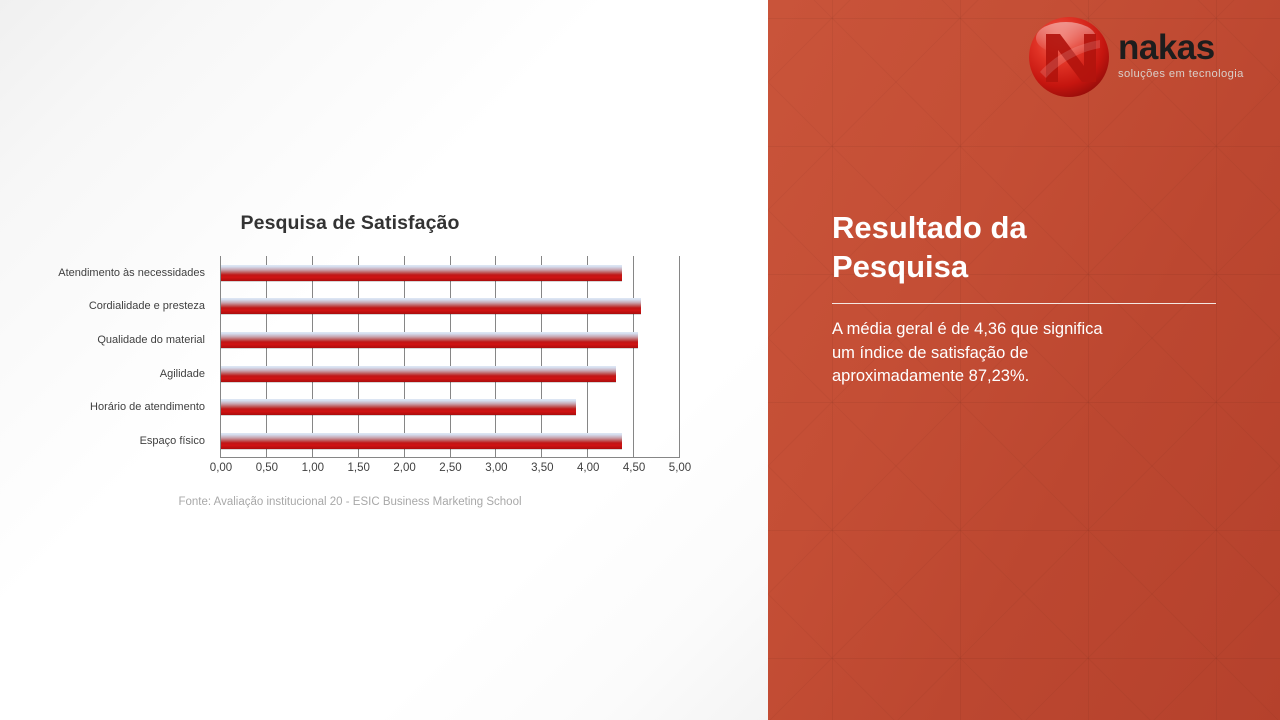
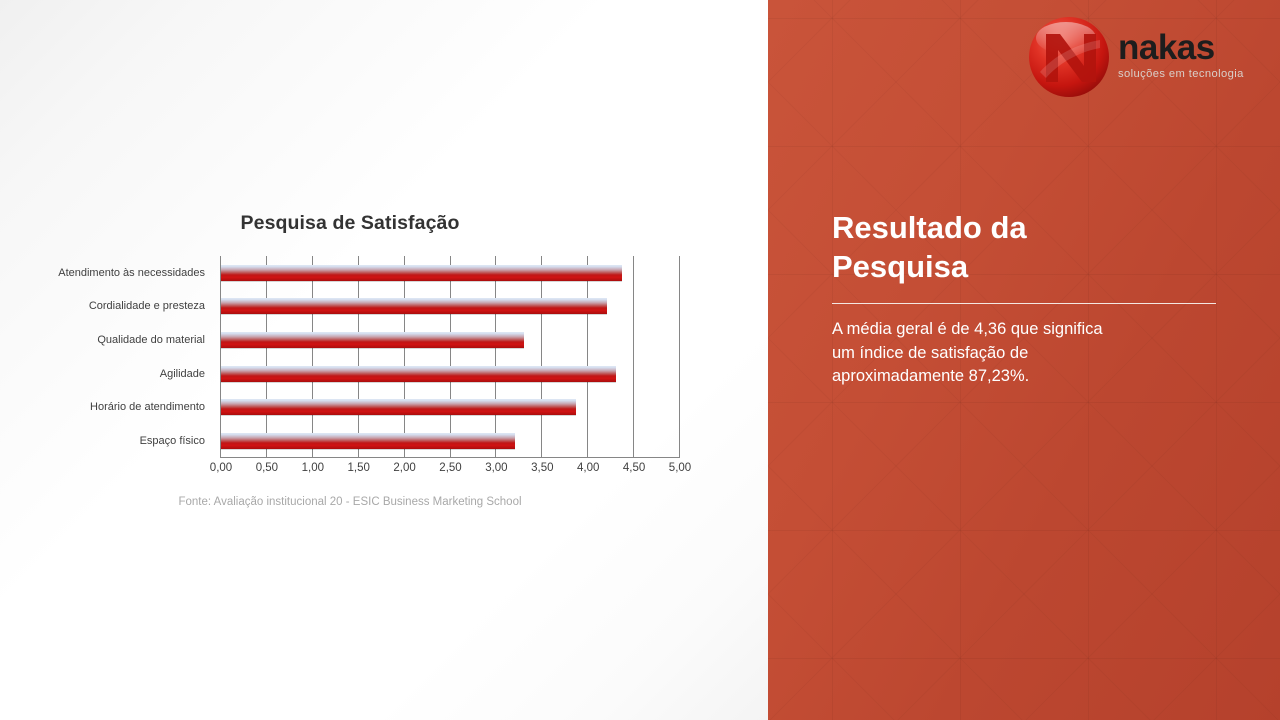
Cordialidade e presteza: 4,6 -> 4,2
Qualidade do material: 4,5 -> 3,3
Espaço físico: 4,4 -> 3,2
